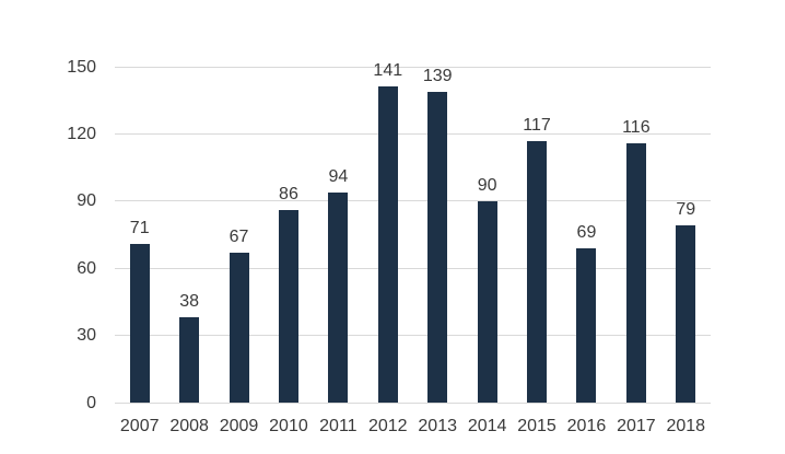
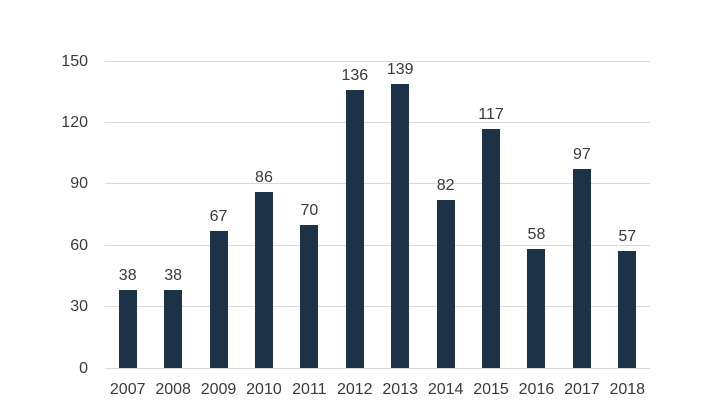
2007: 71 -> 38
2011: 94 -> 70
2012: 141 -> 136
2014: 90 -> 82
2016: 69 -> 58
2017: 116 -> 97
2018: 79 -> 57
